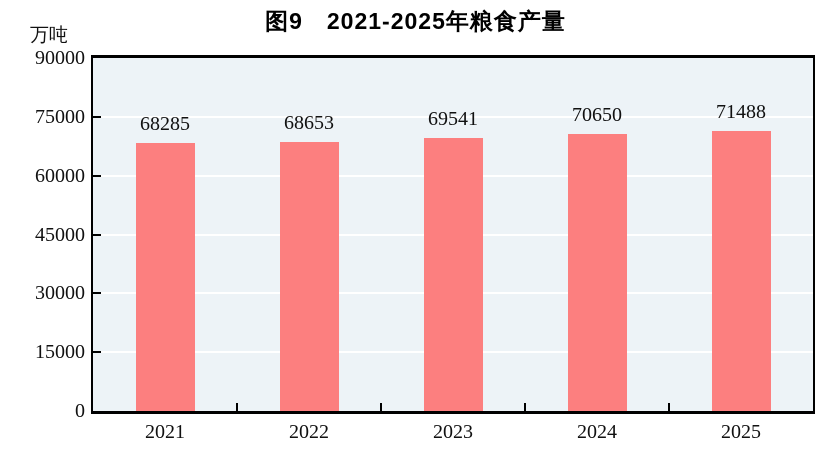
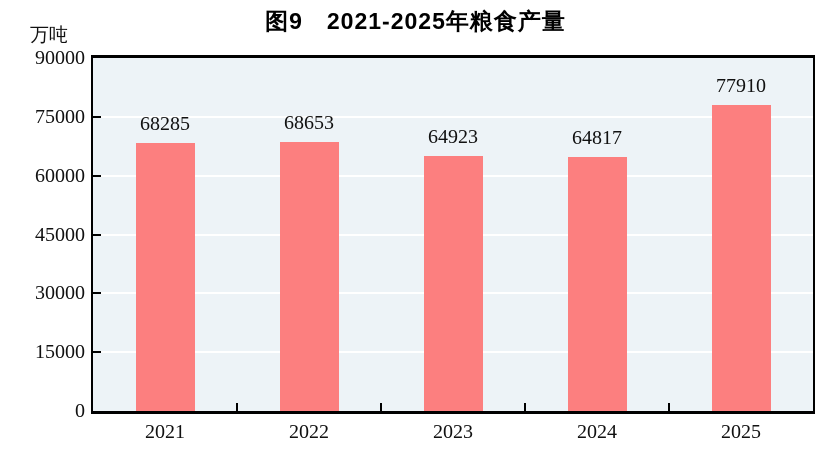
2023: 69541 -> 64923
2024: 70650 -> 64817
2025: 71488 -> 77910
